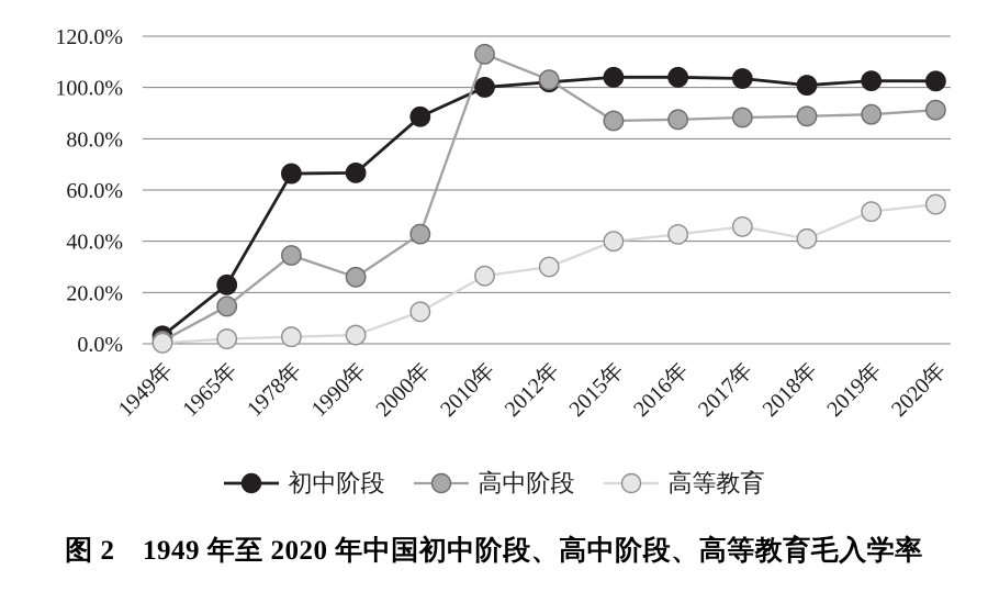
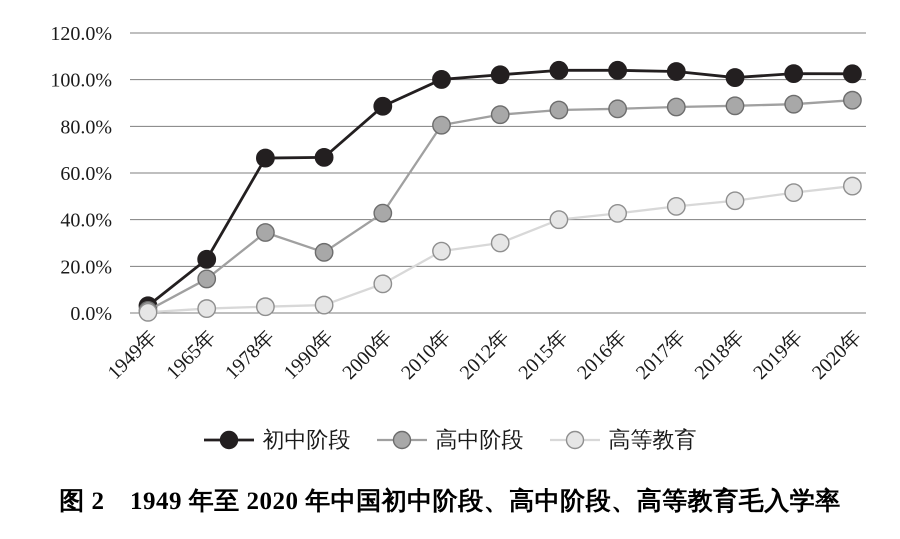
高中阶段/2010年: 113% -> 80%
高中阶段/2012年: 103% -> 85%
高等教育/2018年: 41% -> 48%
